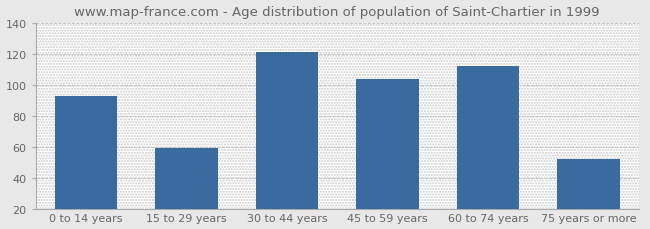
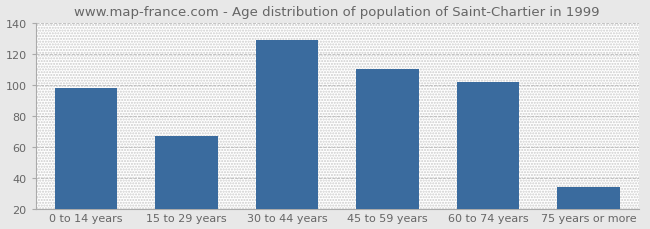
0 to 14 years: 93 -> 98
15 to 29 years: 59 -> 67
30 to 44 years: 121 -> 129
45 to 59 years: 104 -> 110
60 to 74 years: 112 -> 102
75 years or more: 52 -> 34
